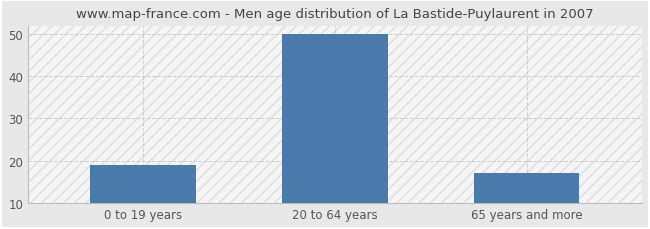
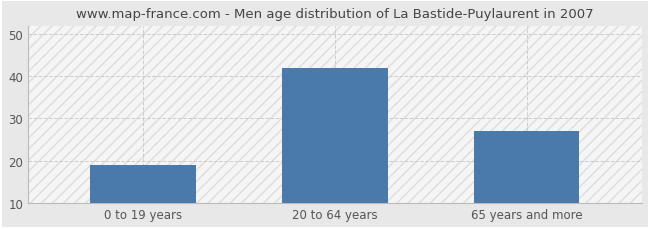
20 to 64 years: 50 -> 42
65 years and more: 17 -> 27
